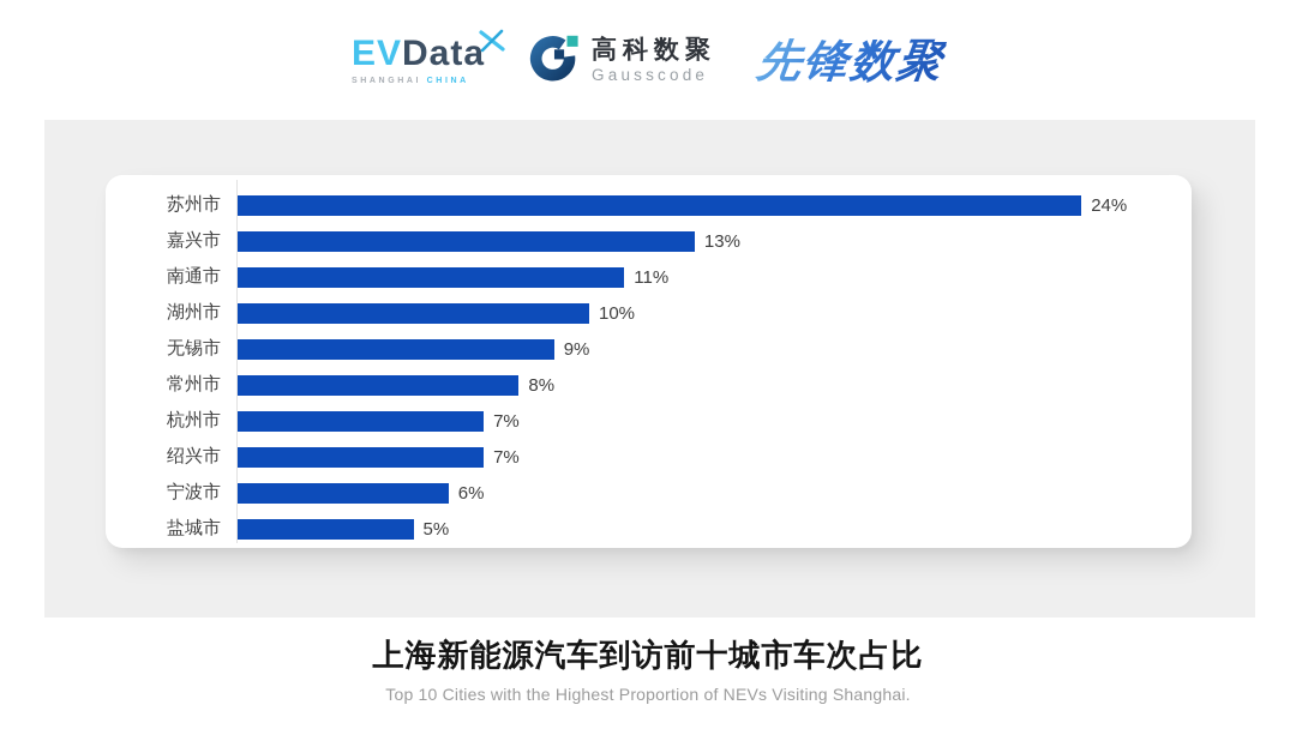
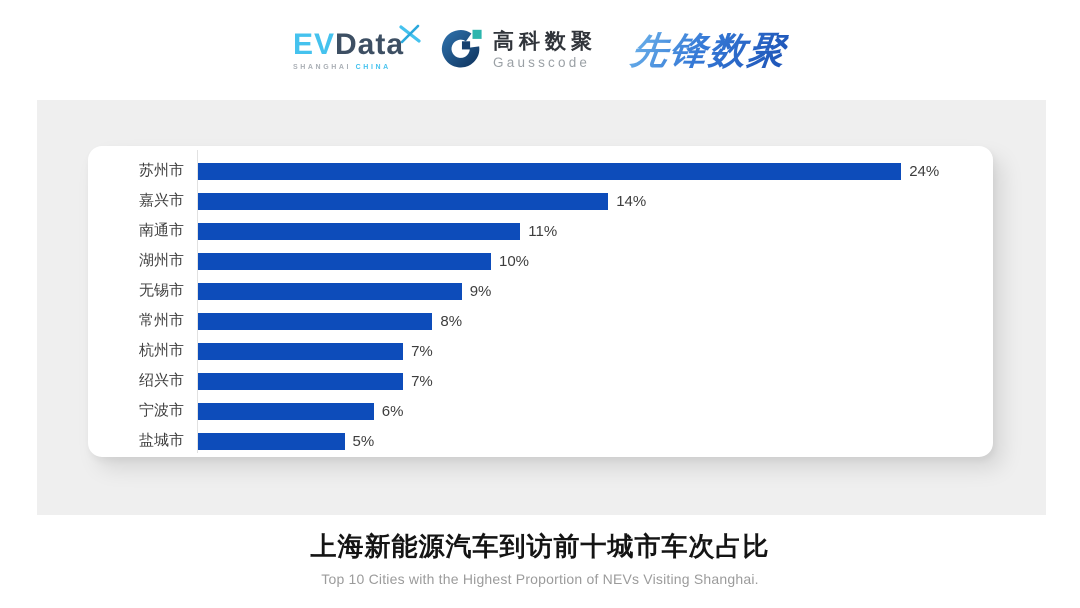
嘉兴市: 13% -> 14%
